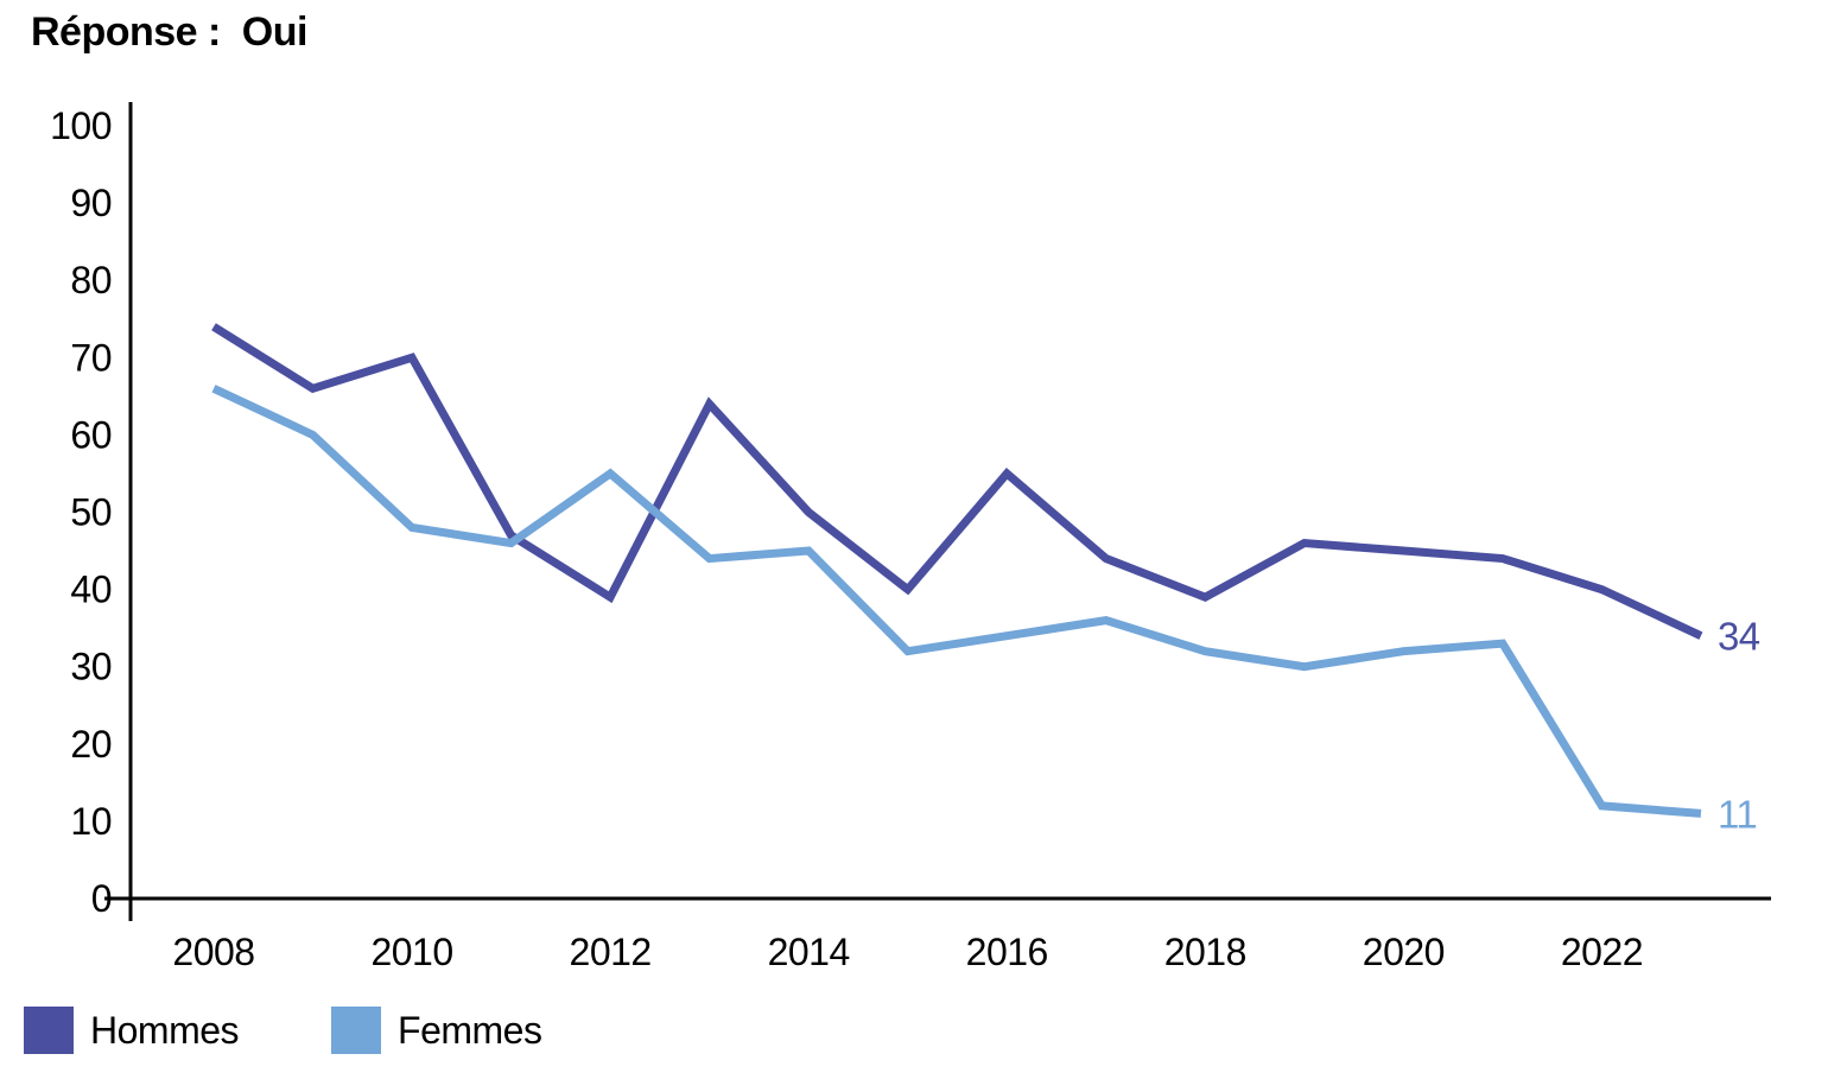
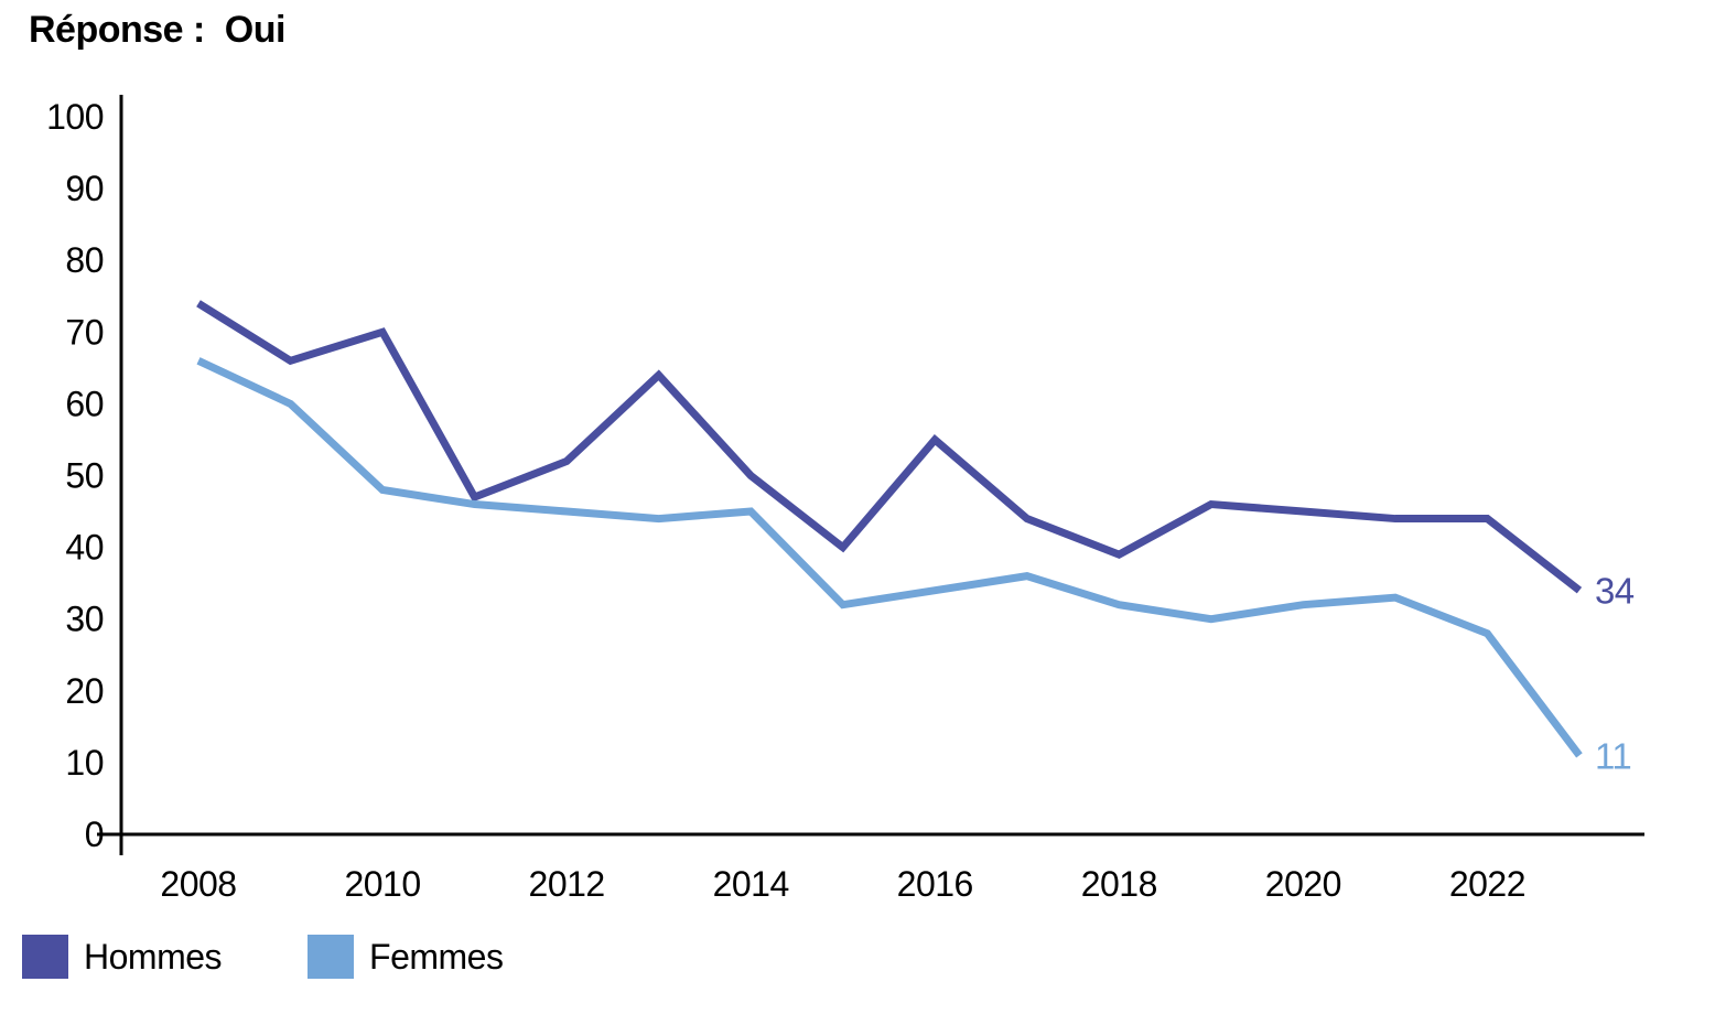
Hommes/2012: 39 -> 52
Femmes/2012: 55 -> 45
Hommes/2022: 40 -> 44
Femmes/2022: 12 -> 28
